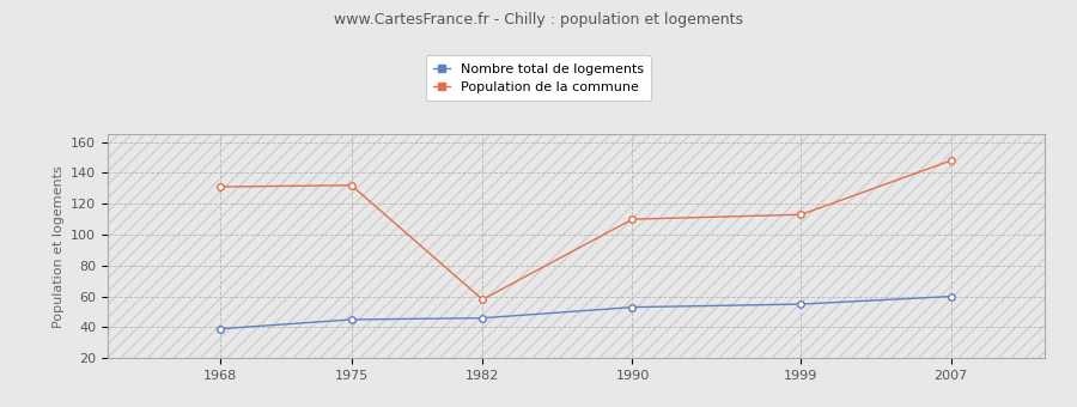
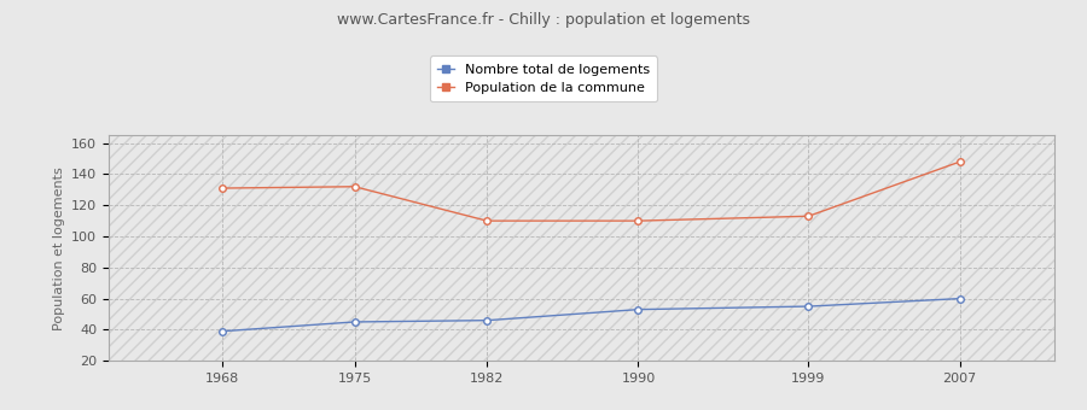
Population de la commune/1982: 58 -> 110
